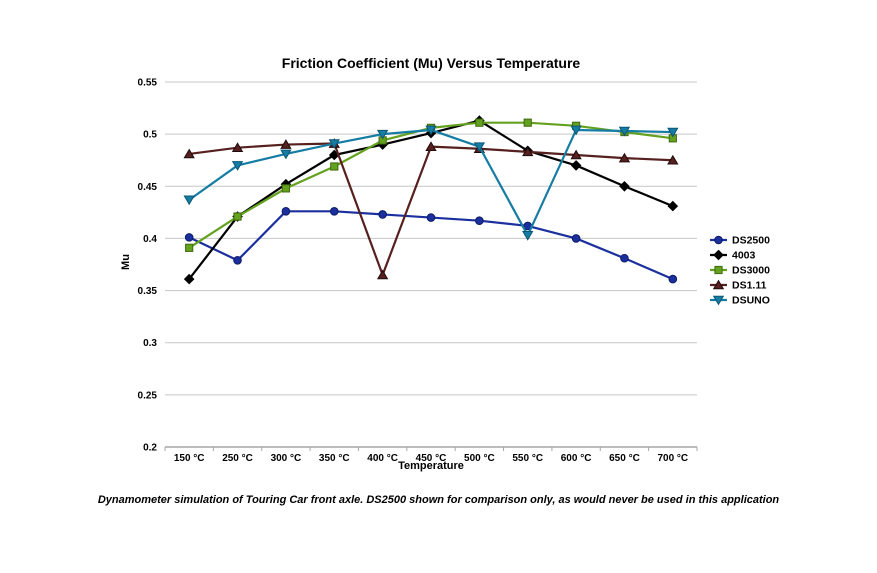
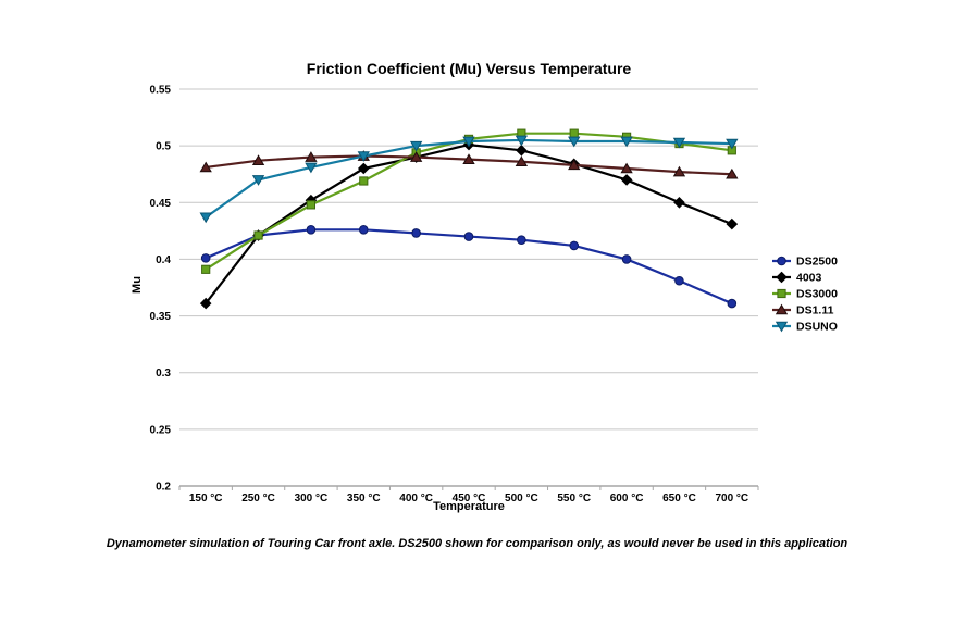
DS2500/250 °C: 0.379 -> 0.421
DS1.11/400 °C: 0.365 -> 0.490
4003/500 °C: 0.513 -> 0.496
DSUNO/500 °C: 0.488 -> 0.505
DSUNO/550 °C: 0.403 -> 0.504
